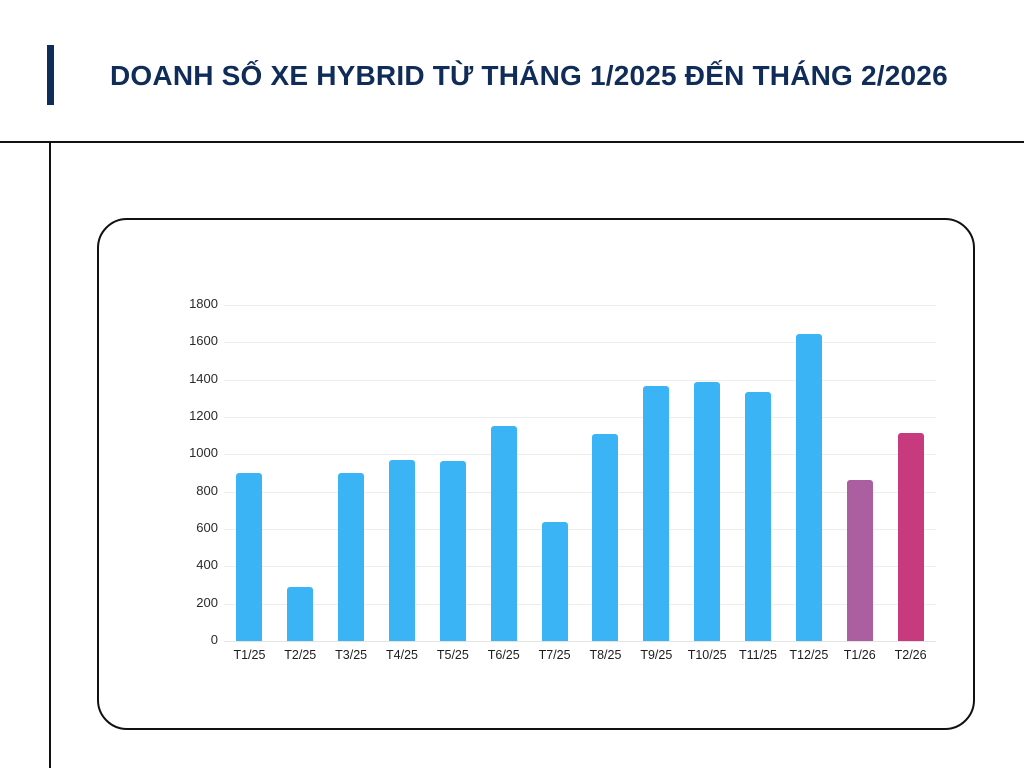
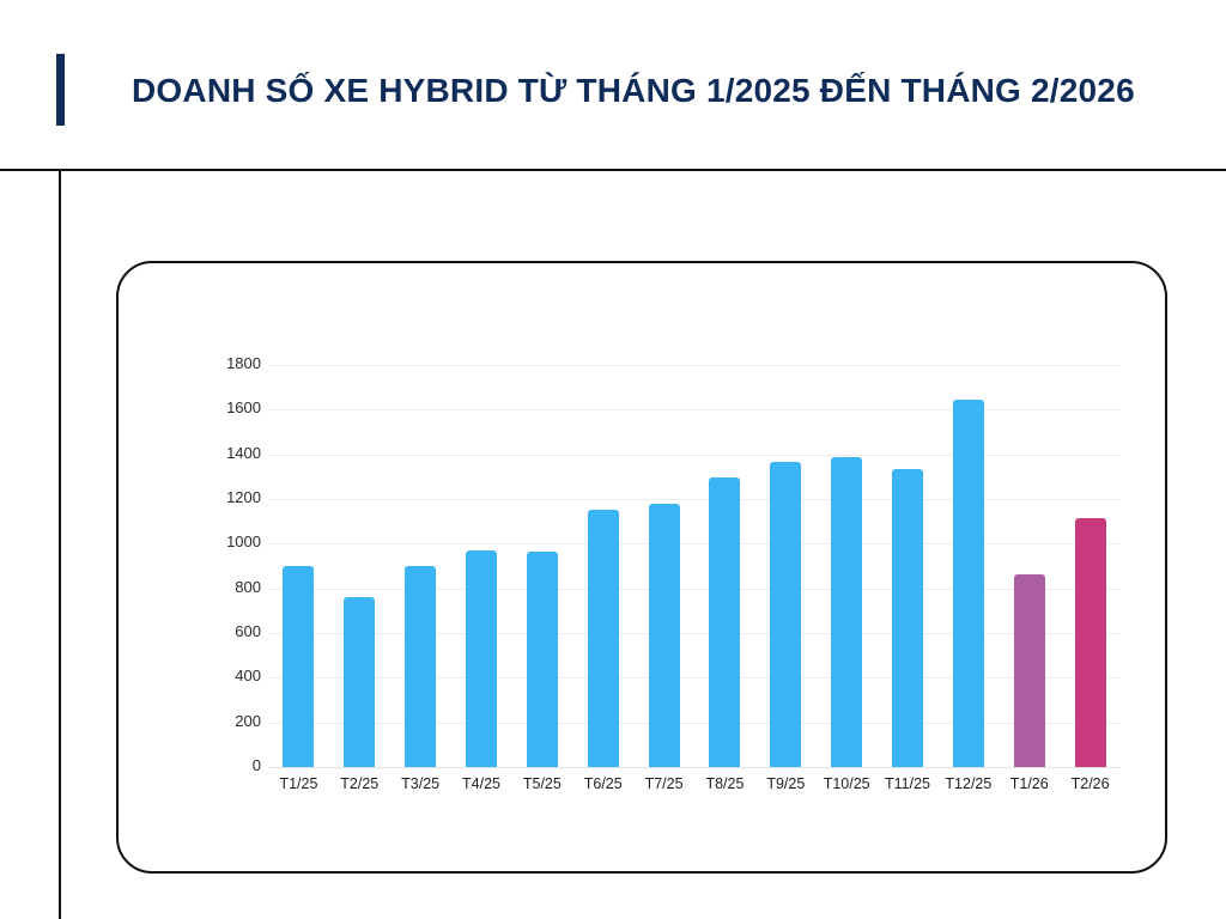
T2/25: 290 -> 760
T7/25: 640 -> 1180
T8/25: 1110 -> 1300
